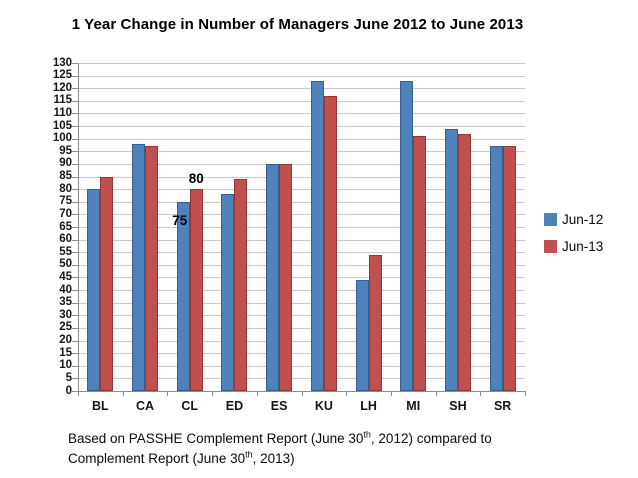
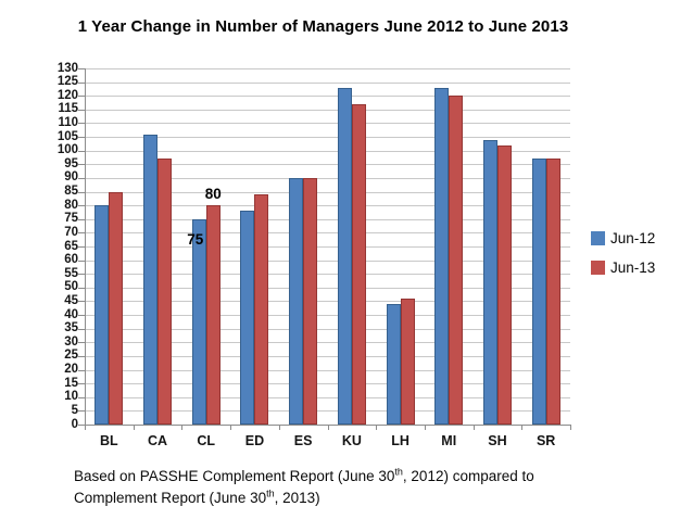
Jun-12/CA: 98 -> 106
Jun-13/LH: 54 -> 46
Jun-13/MI: 101 -> 120
